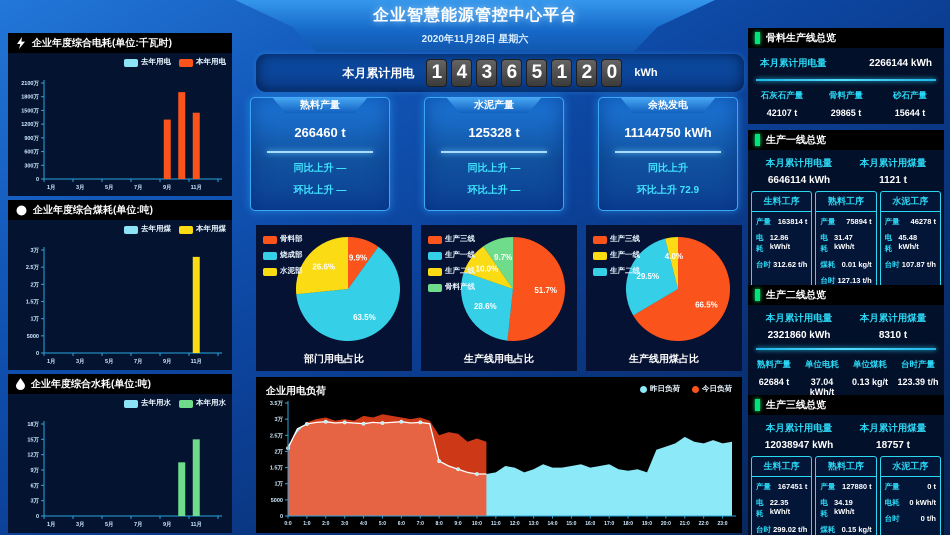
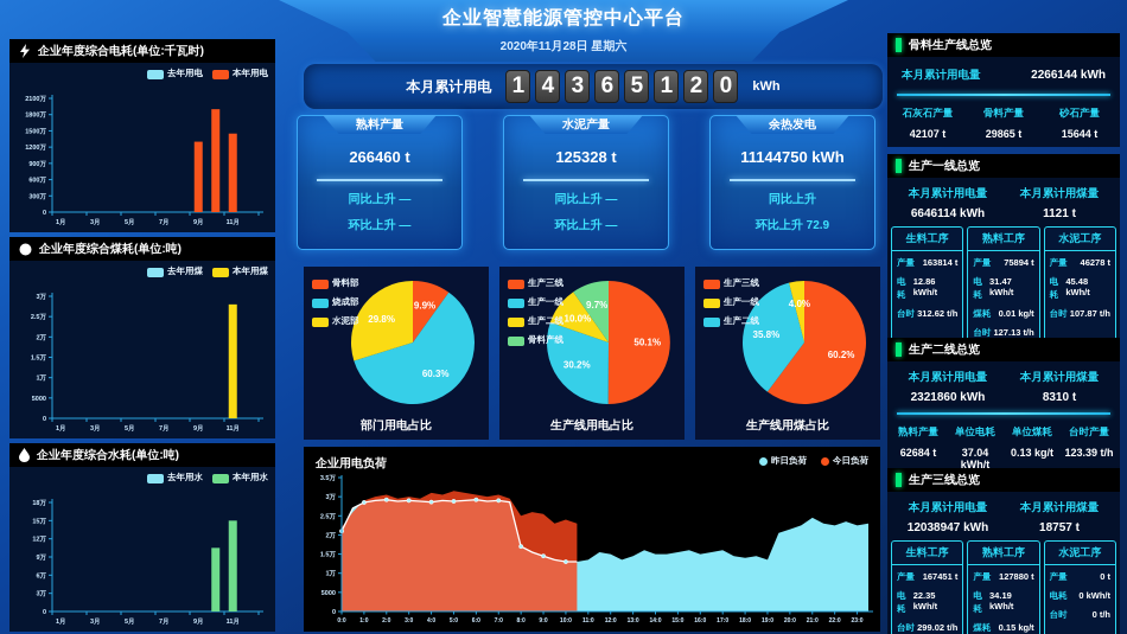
部门用电占比/烧成部: 63.5% -> 60.3%
部门用电占比/水泥部: 26.6% -> 29.8%
生产线用电占比/生产三线: 51.7% -> 50.1%
生产线用电占比/生产一线: 28.6% -> 30.2%
生产线用煤占比/生产三线: 66.5% -> 60.2%
生产线用煤占比/生产二线: 29.5% -> 35.8%
